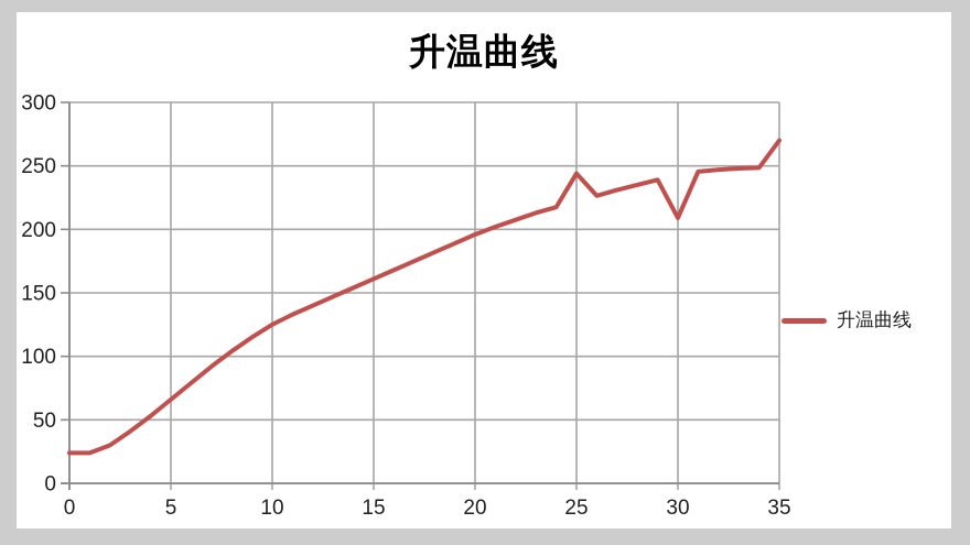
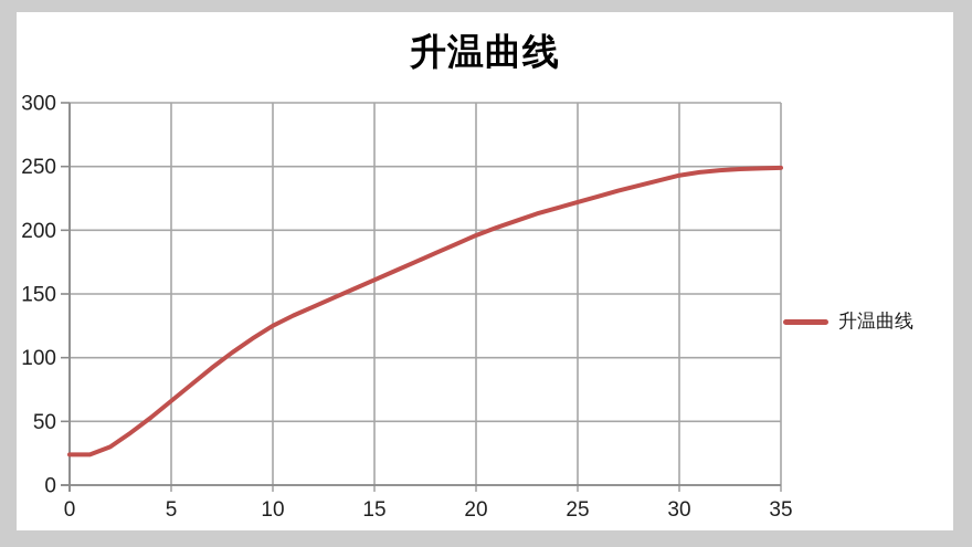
25: 244 -> 222
30: 209 -> 243
35: 270 -> 249
